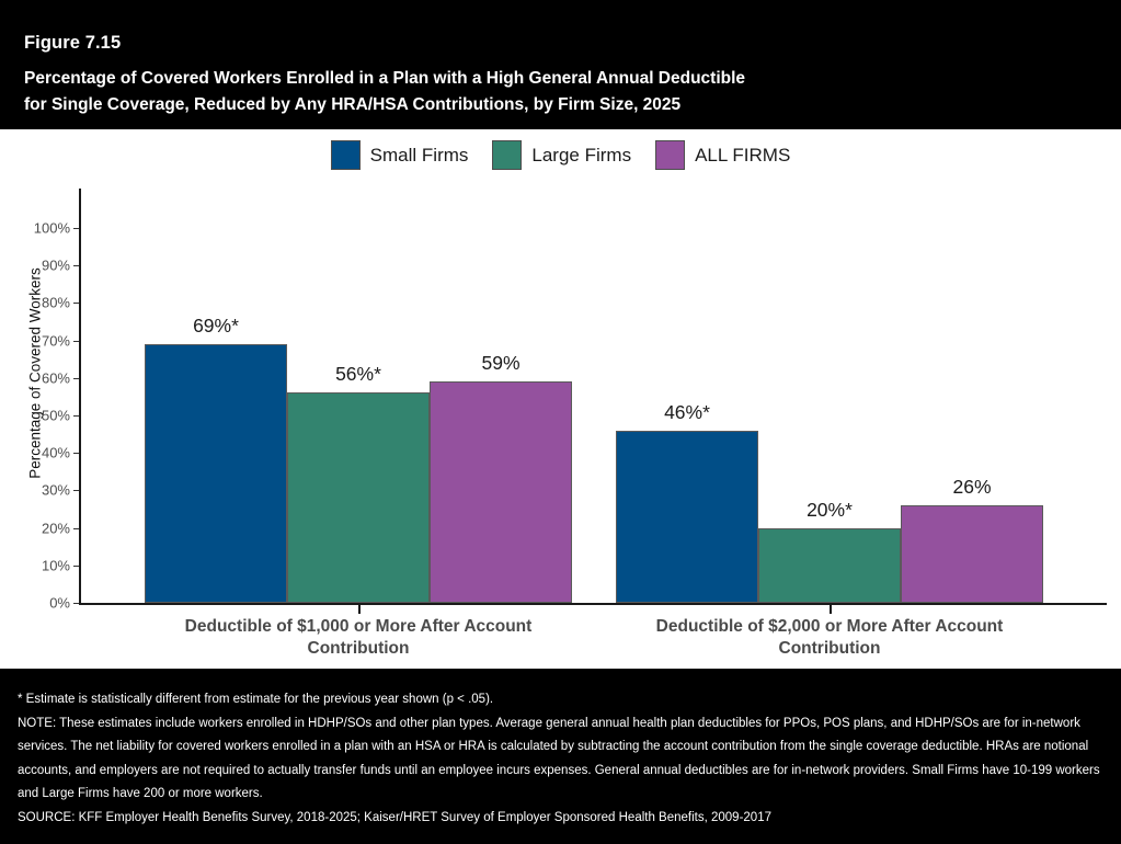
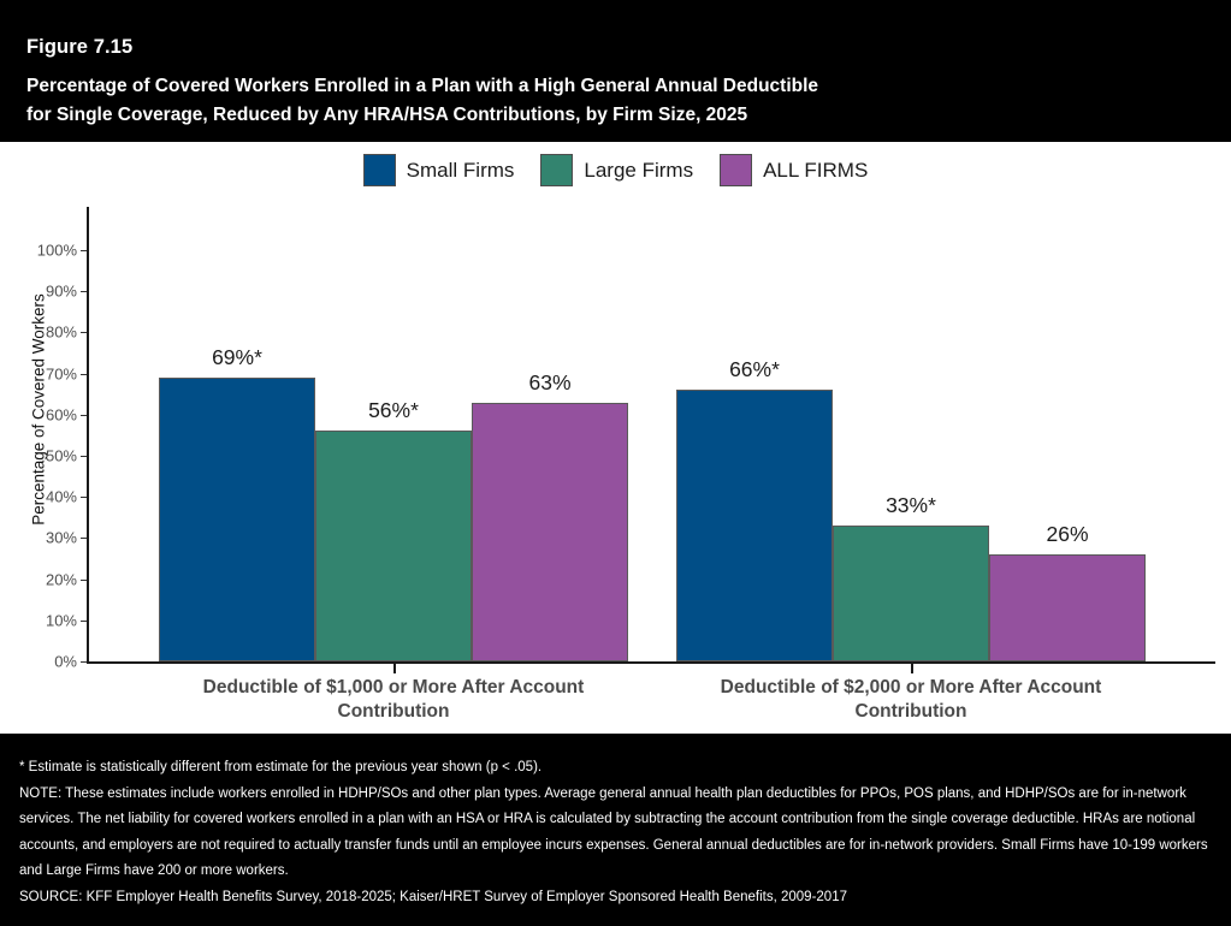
ALL FIRMS/Deductible of $1,000 or More After Account Contribution: 59% -> 63%
Small Firms/Deductible of $2,000 or More After Account Contribution: 46 -> 66
Large Firms/Deductible of $2,000 or More After Account Contribution: 20 -> 33
